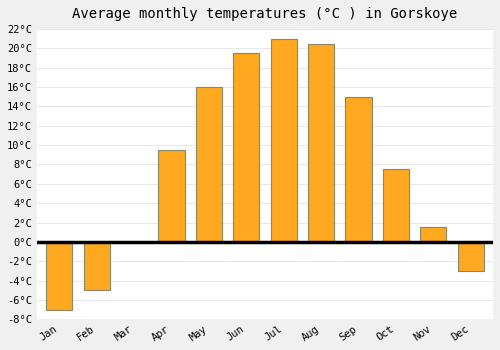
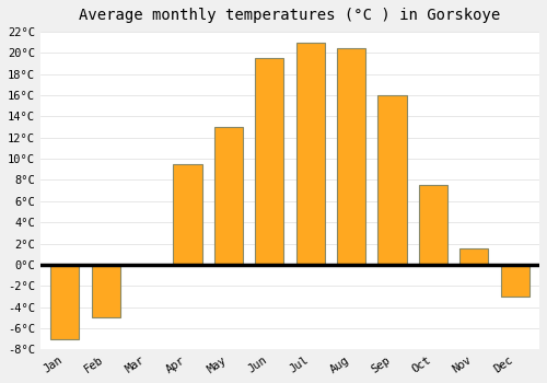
May: 16.0°C -> 13.0°C
Sep: 15.0°C -> 16.0°C
